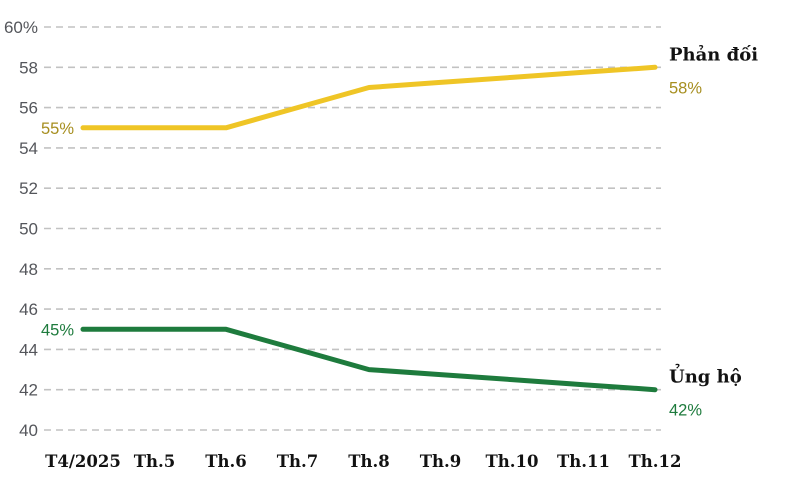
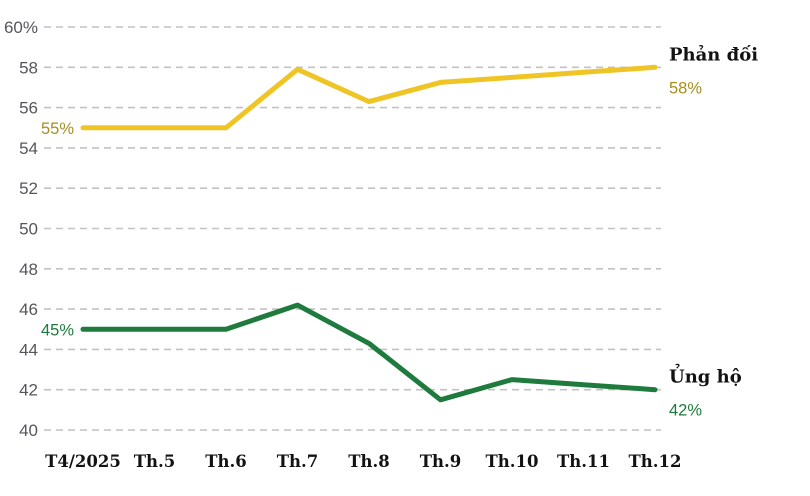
Phản đối/Th.7: 56.0% -> 57.9%
Ủng hộ/Th.7: 44.0% -> 46.2%
Phản đối/Th.8: 57.0% -> 56.3%
Ủng hộ/Th.8: 43.0% -> 44.3%
Ủng hộ/Th.9: 42.8% -> 41.5%
